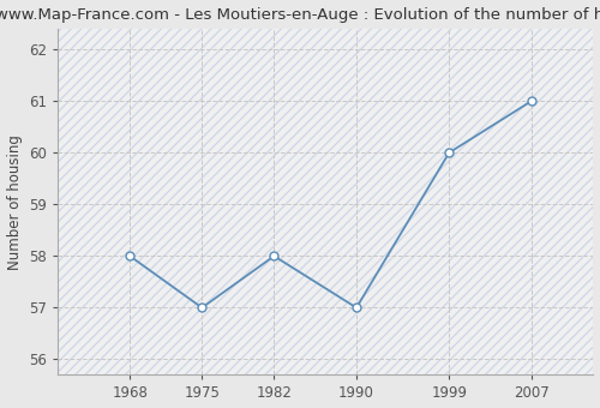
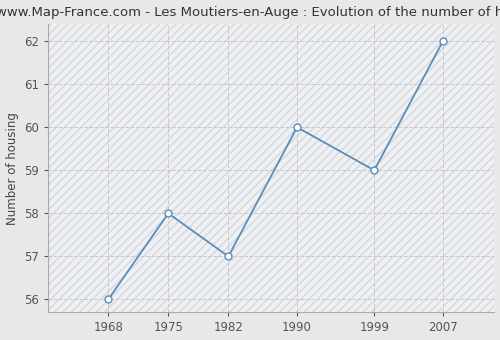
1968: 58 -> 56
1975: 57 -> 58
1982: 58 -> 57
1990: 57 -> 60
1999: 60 -> 59
2007: 61 -> 62
